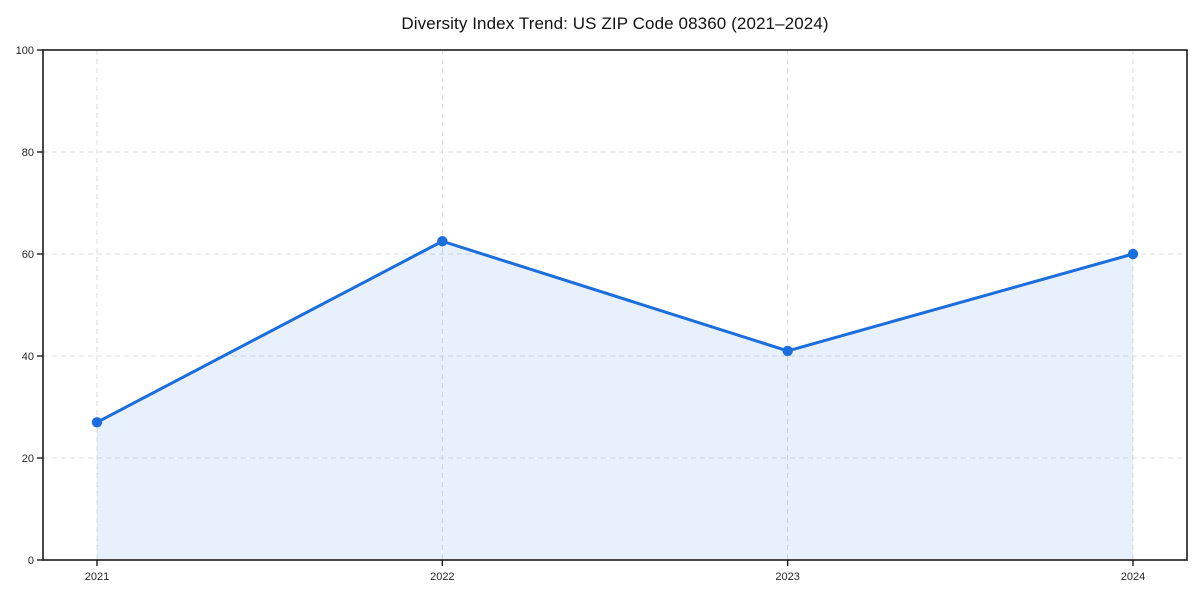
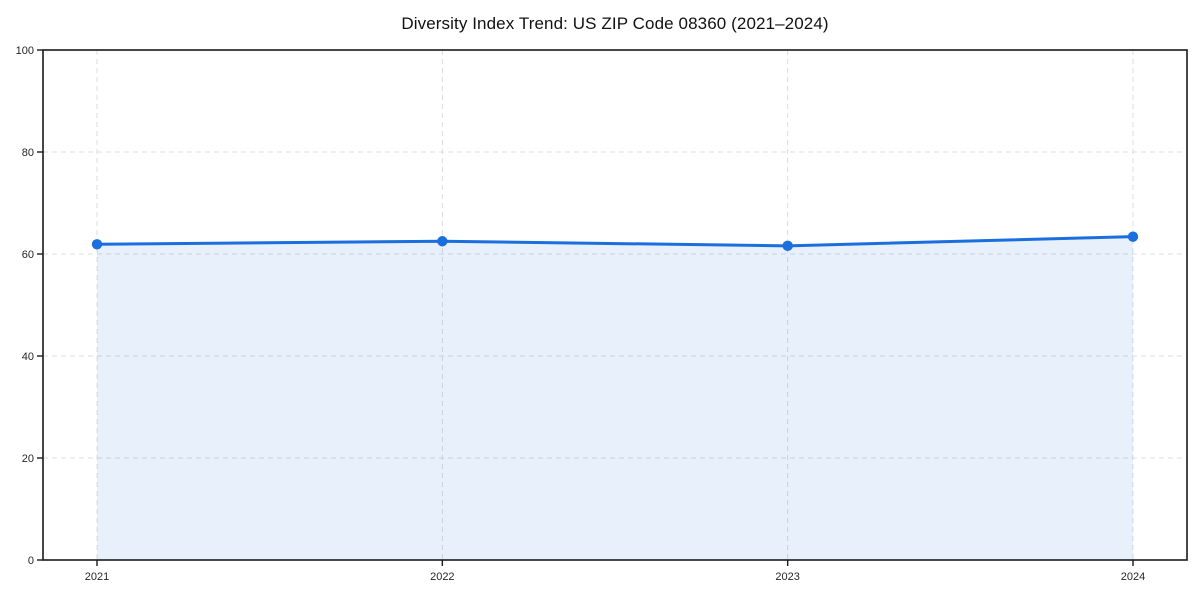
2021: 27 -> 62
2023: 41 -> 62
2024: 60 -> 63
